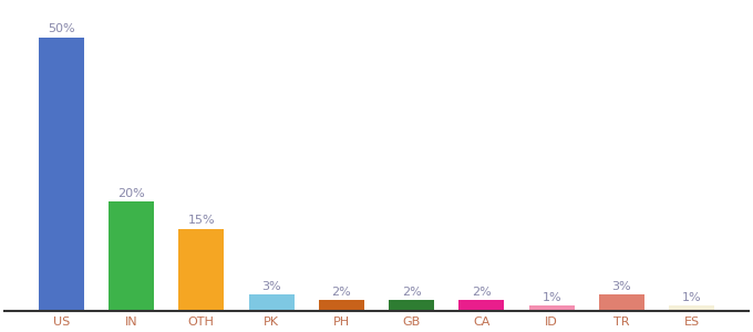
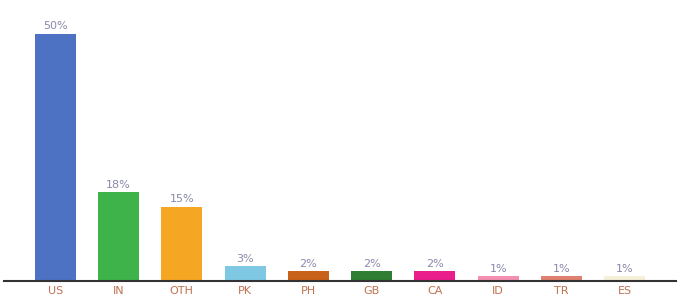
IN: 20% -> 18%
TR: 3% -> 1%
